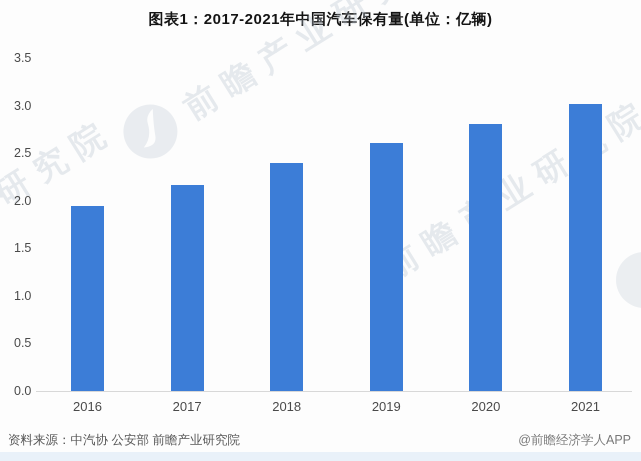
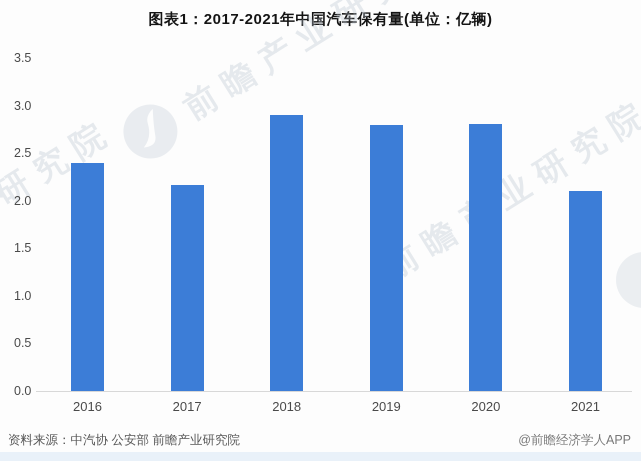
2016: 1.9 -> 2.4
2018: 2.4 -> 2.9
2019: 2.6 -> 2.8
2021: 3.0 -> 2.1
